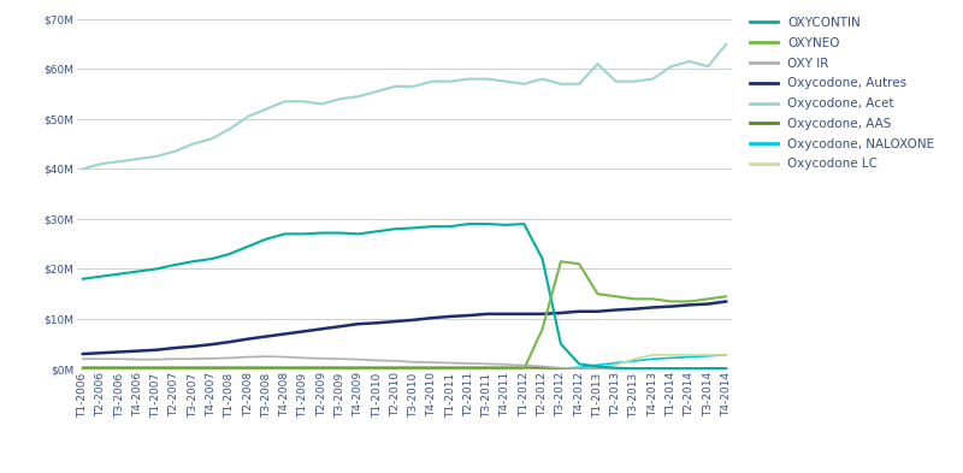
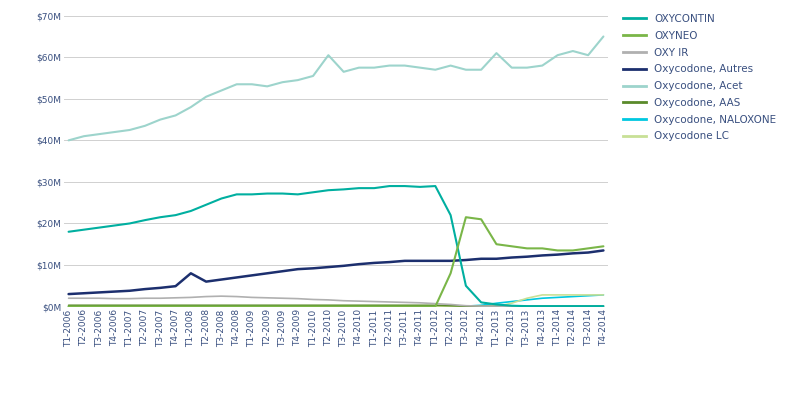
Oxycodone, Autres/T1-2008: $5.4M -> $8.0M
Oxycodone, Acet/T2-2010: $56.5M -> $60.5M
